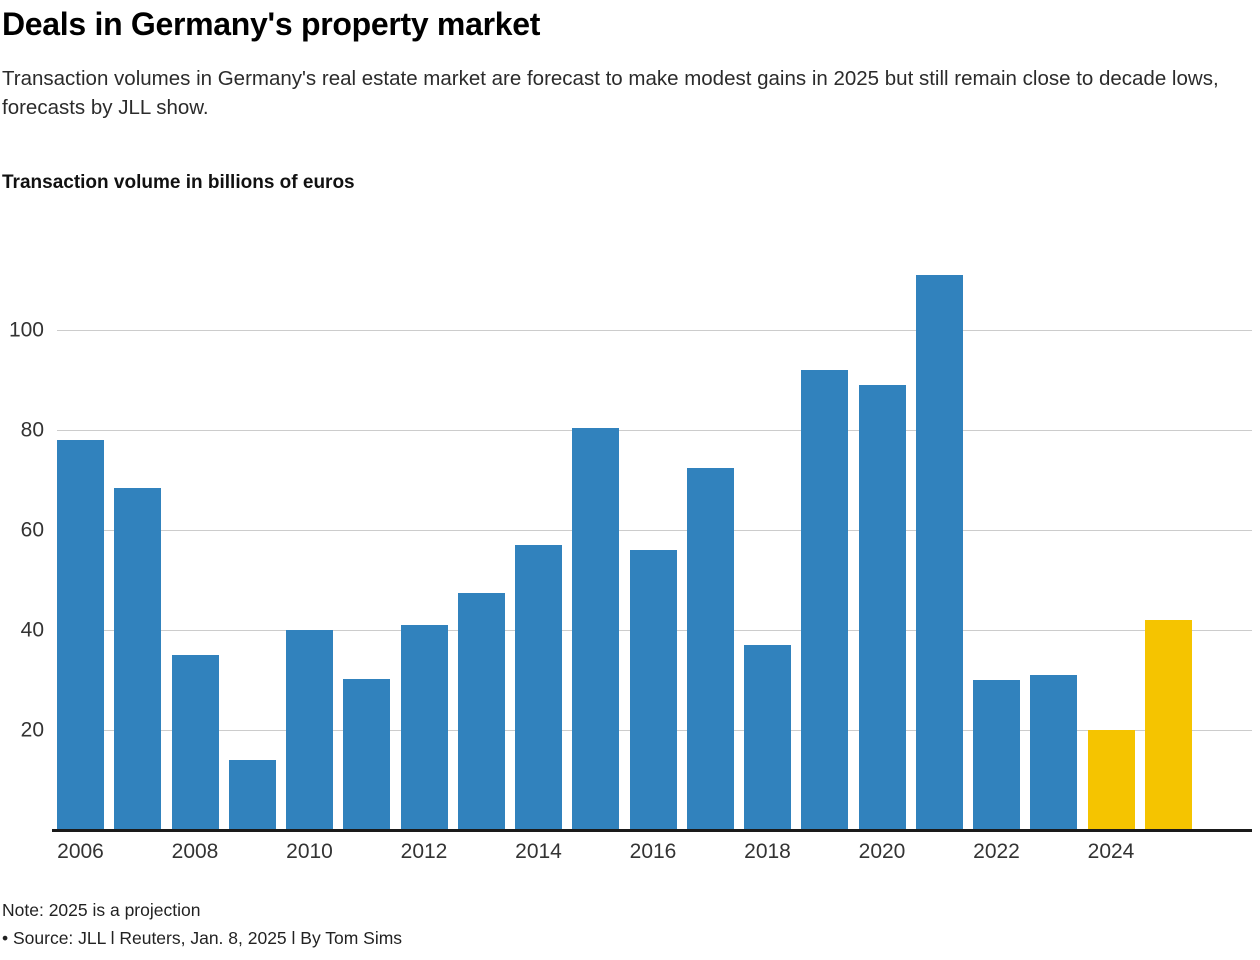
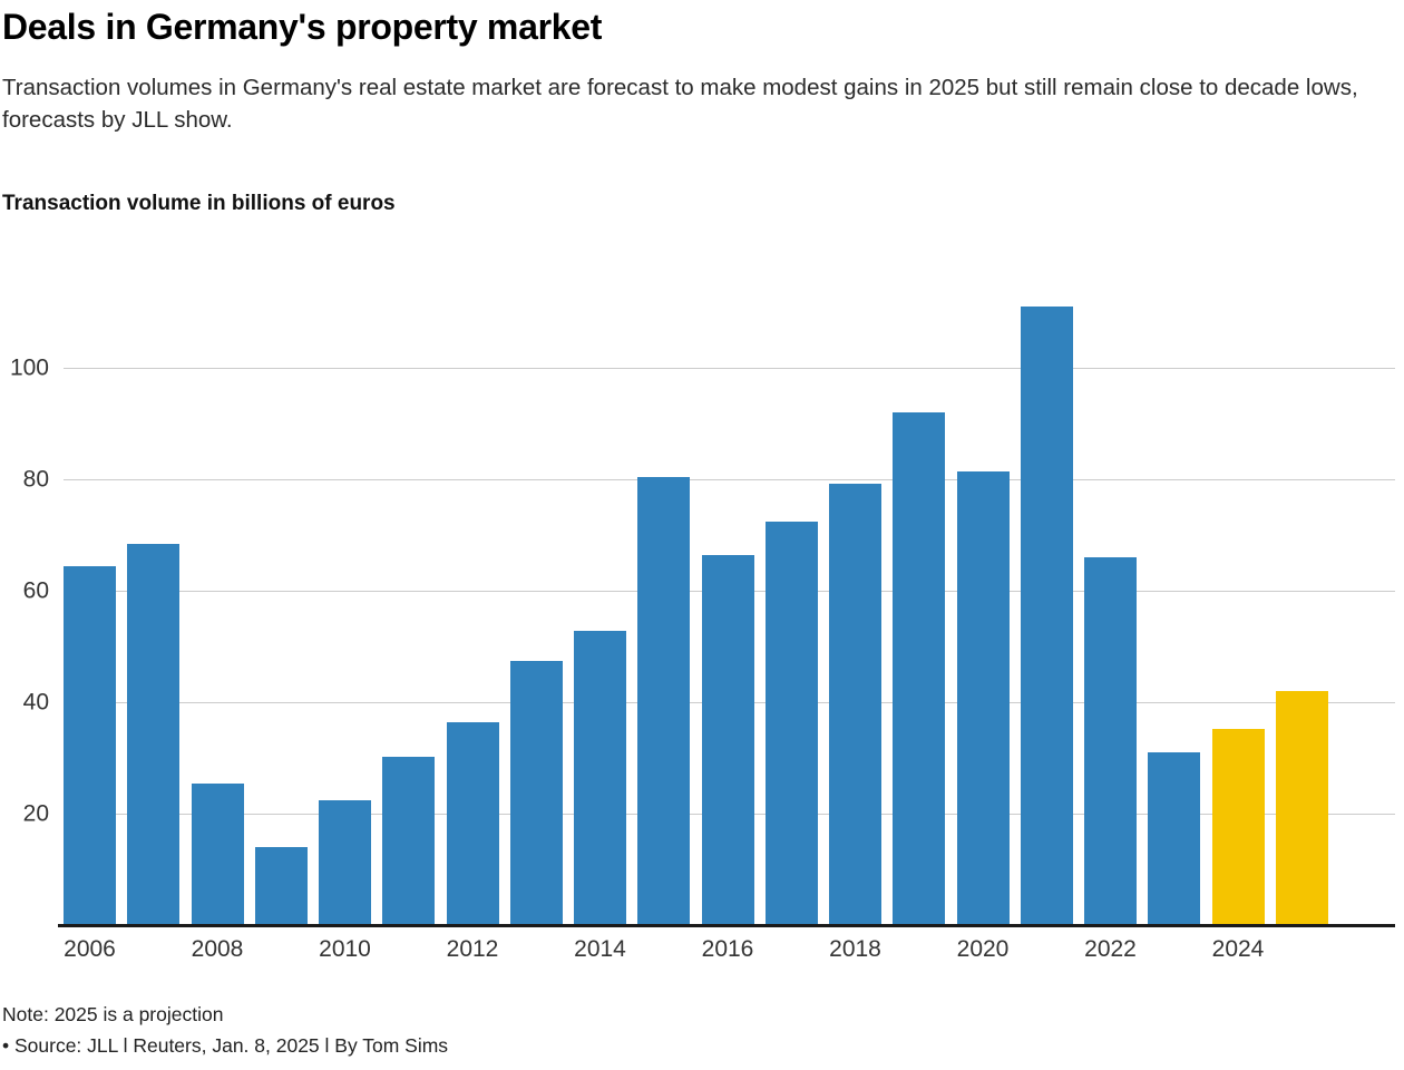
2006: 78 -> 64
2008: 35 -> 26
2010: 40 -> 22
2012: 41 -> 36
2014: 57 -> 53
2016: 56 -> 66
2018: 37 -> 79
2020: 89 -> 82
2022: 30 -> 66
2024: 20 -> 35
